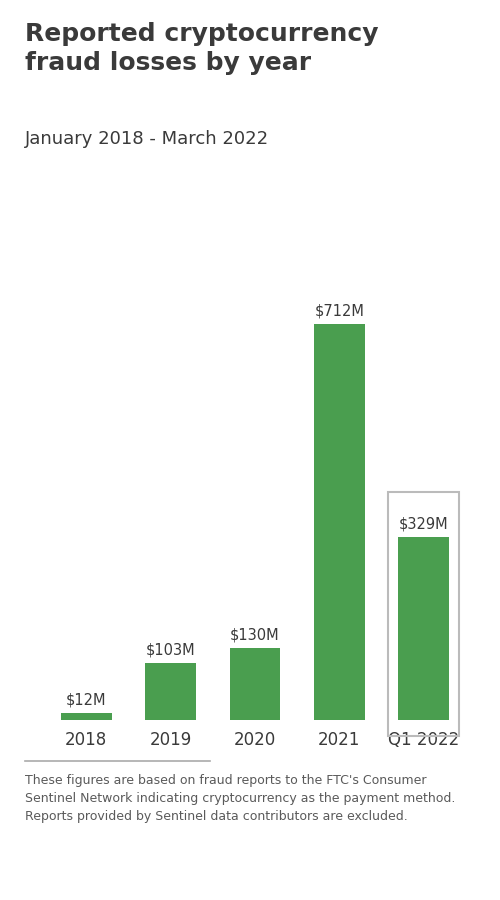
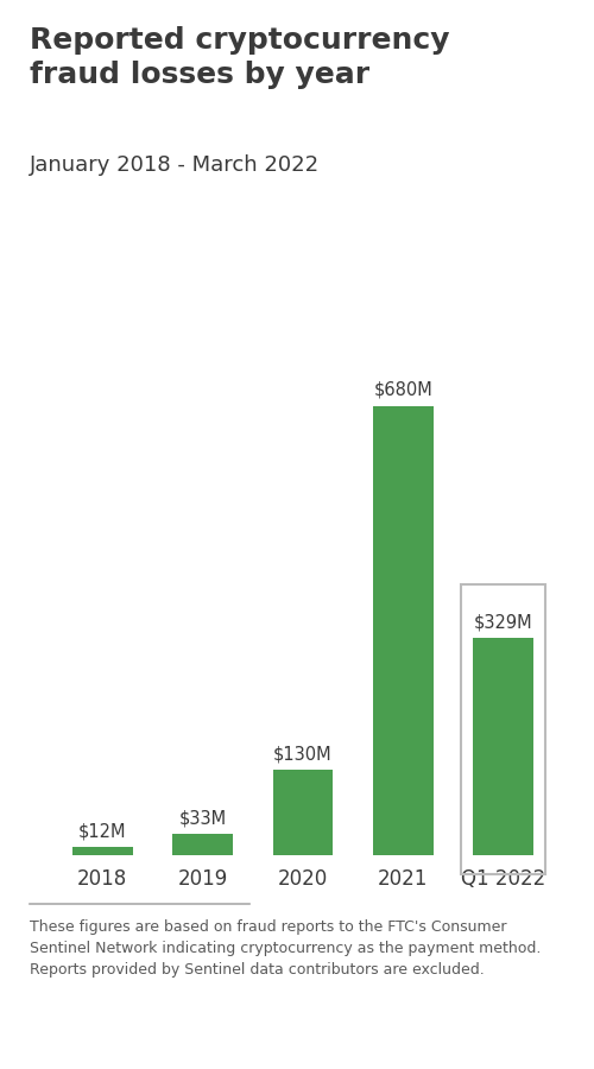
2019: $103M -> $33M
2021: $712M -> $680M
